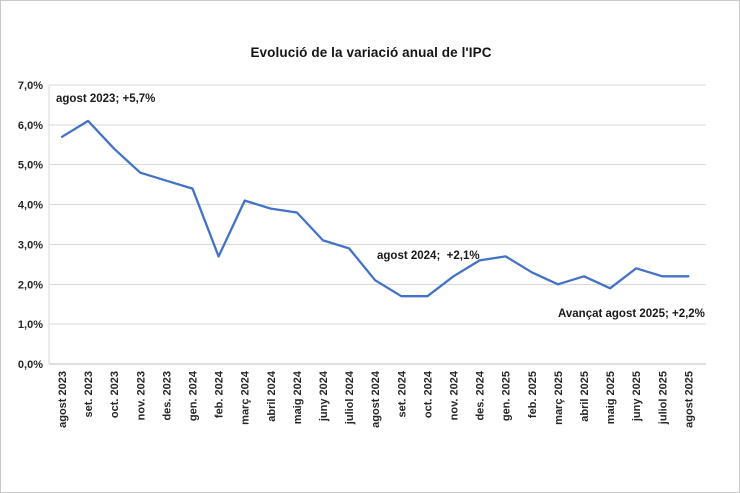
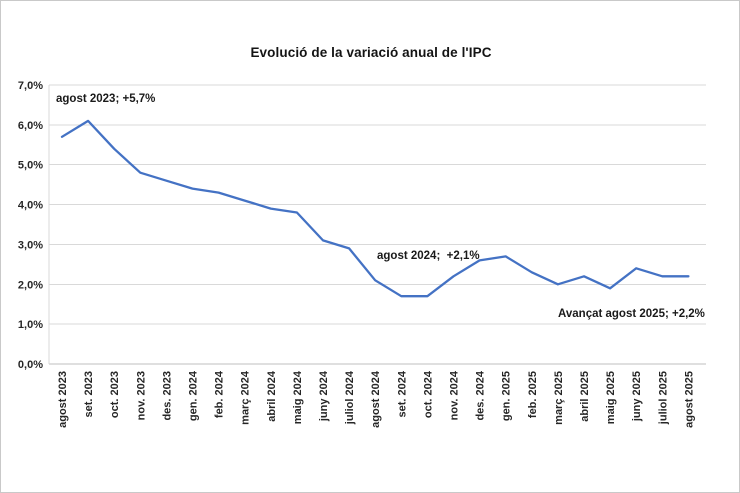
feb. 2024: 2,7% -> 4,3%
